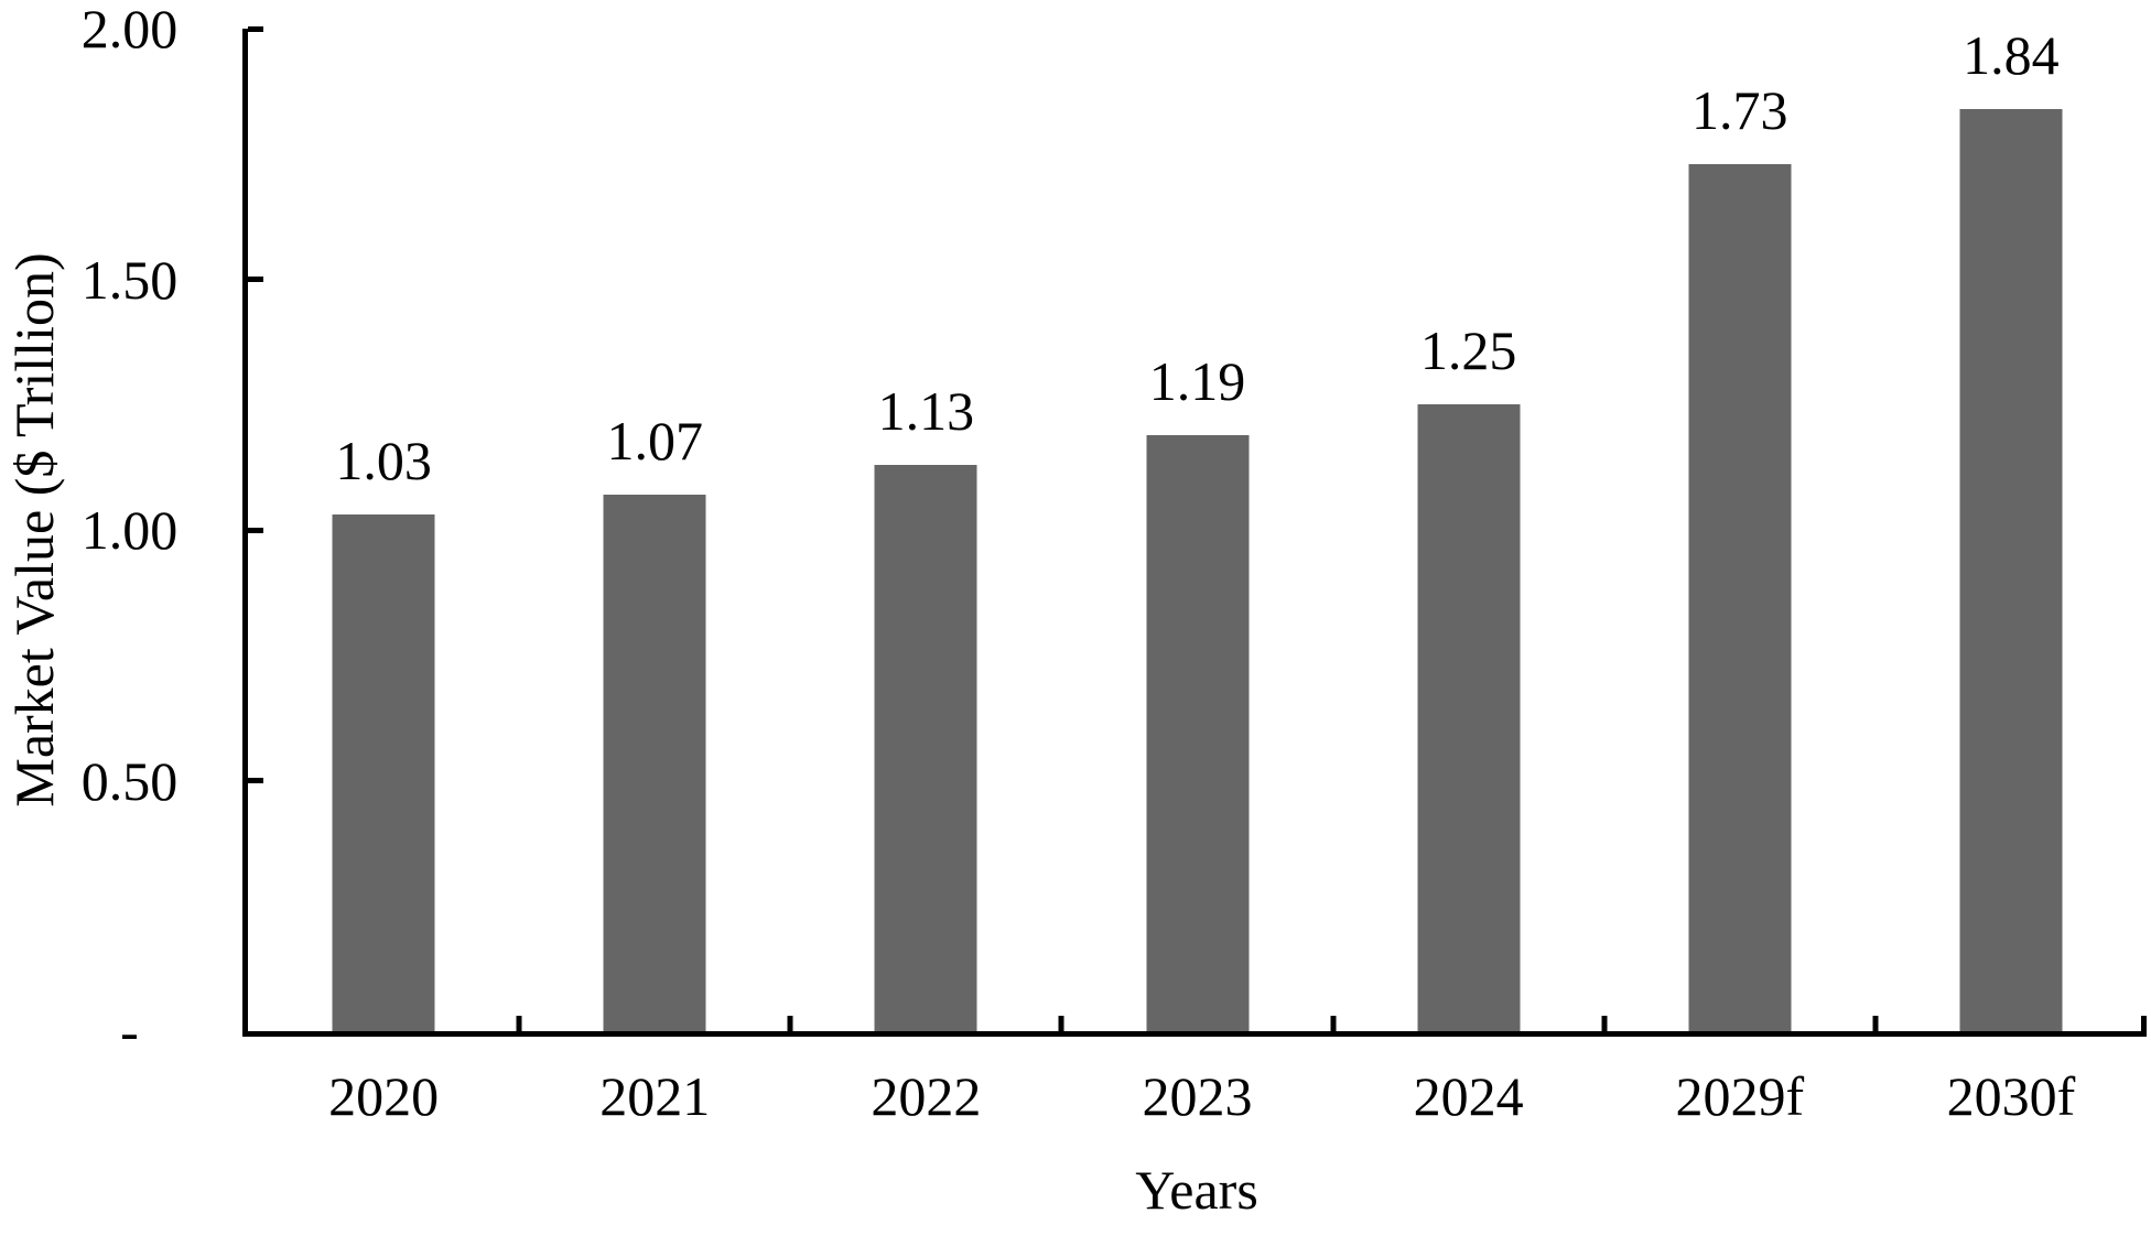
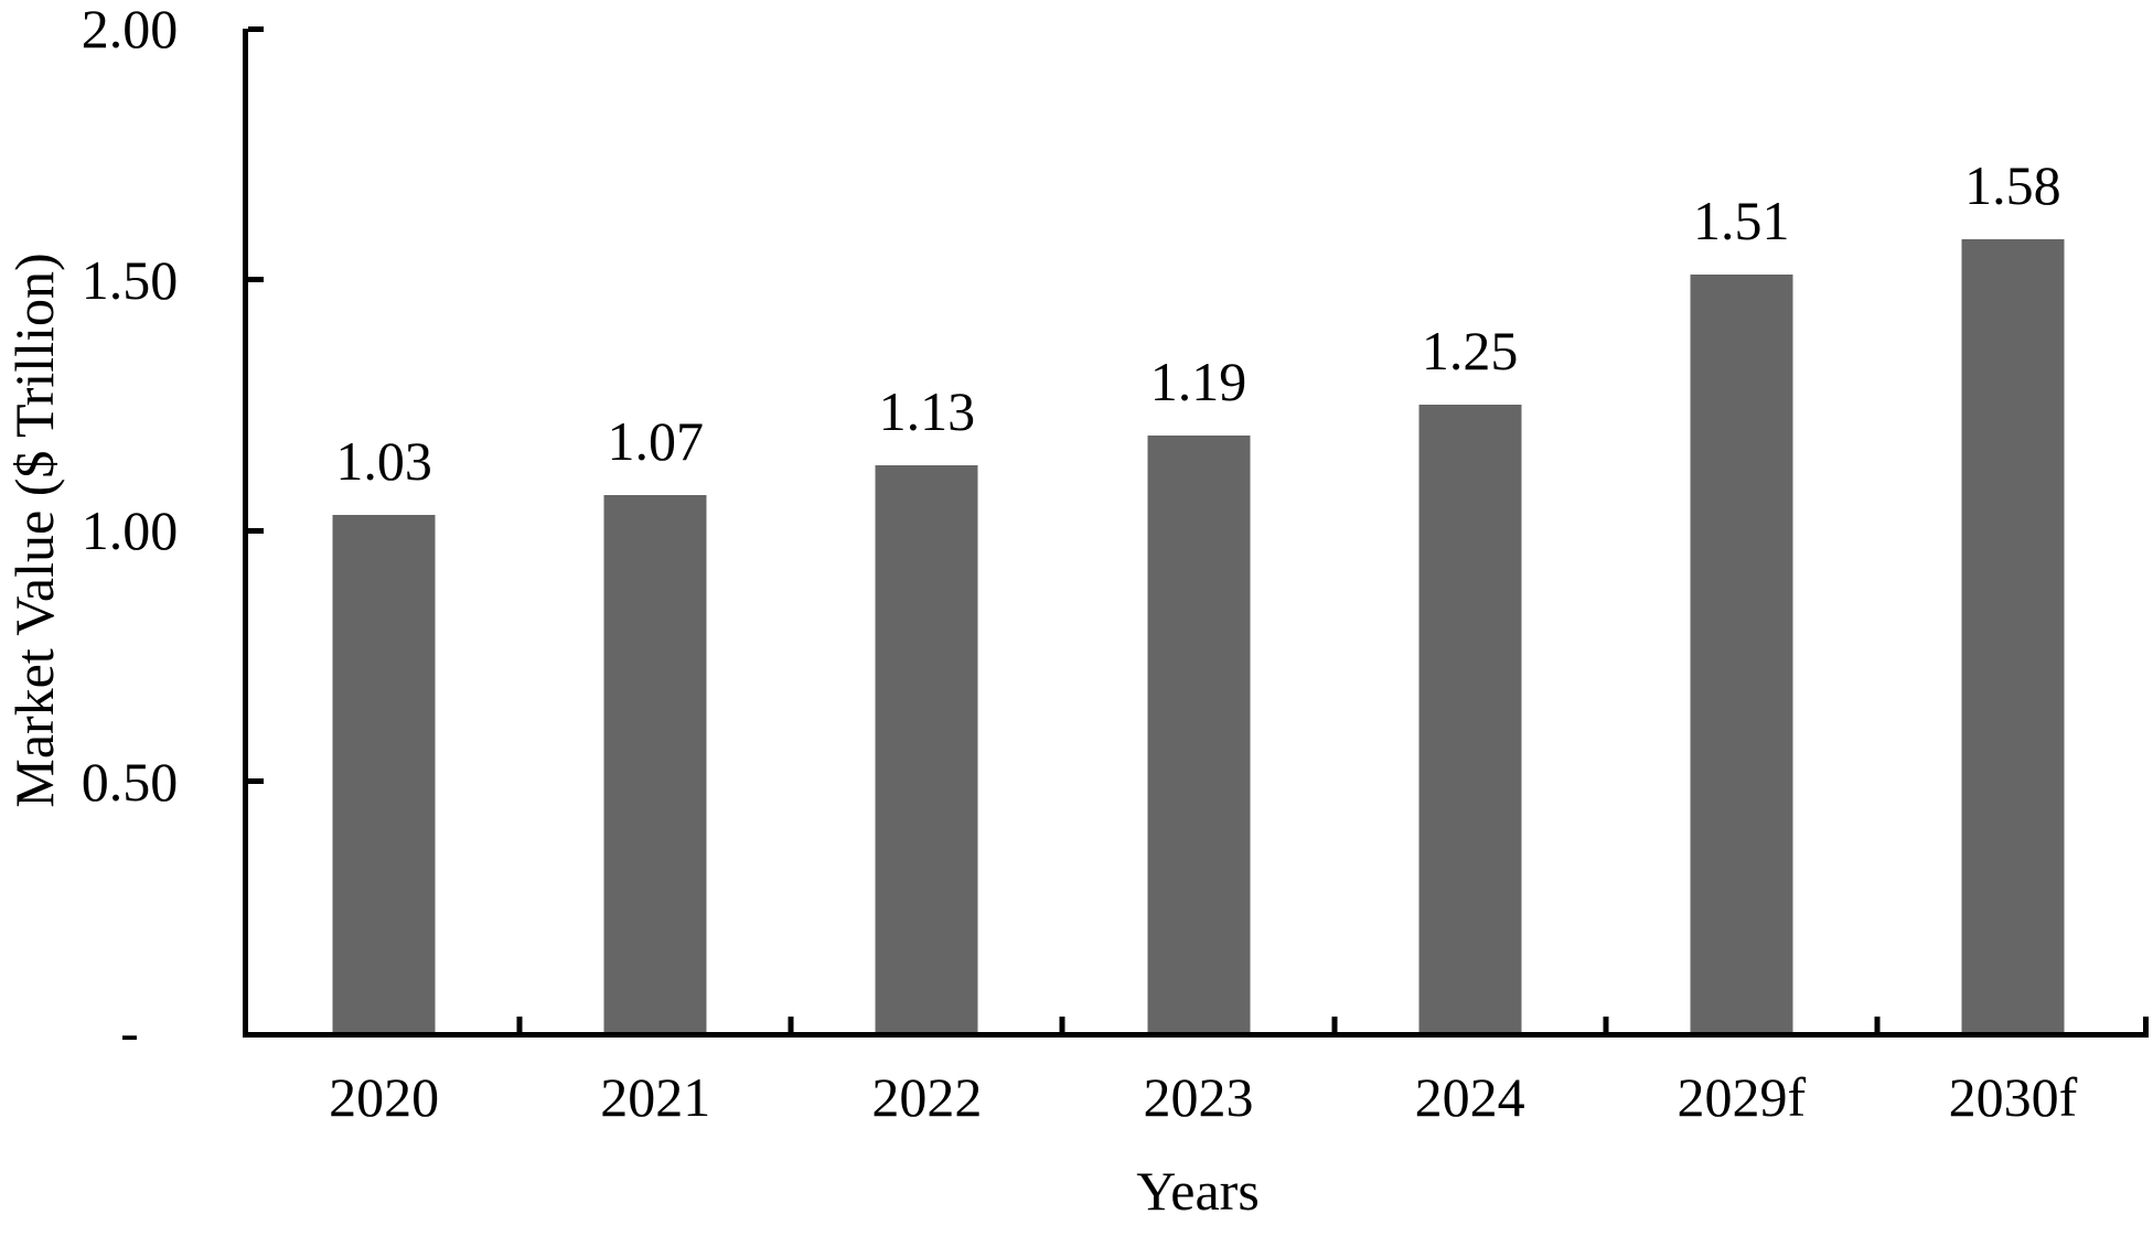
2029f: 1.73 -> 1.51
2030f: 1.84 -> 1.58
